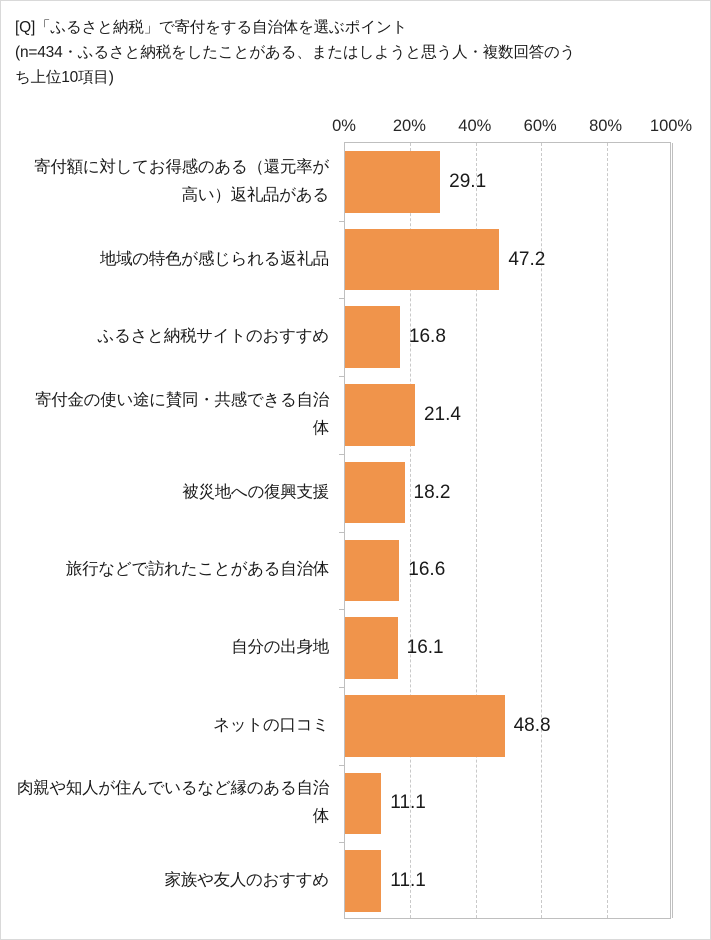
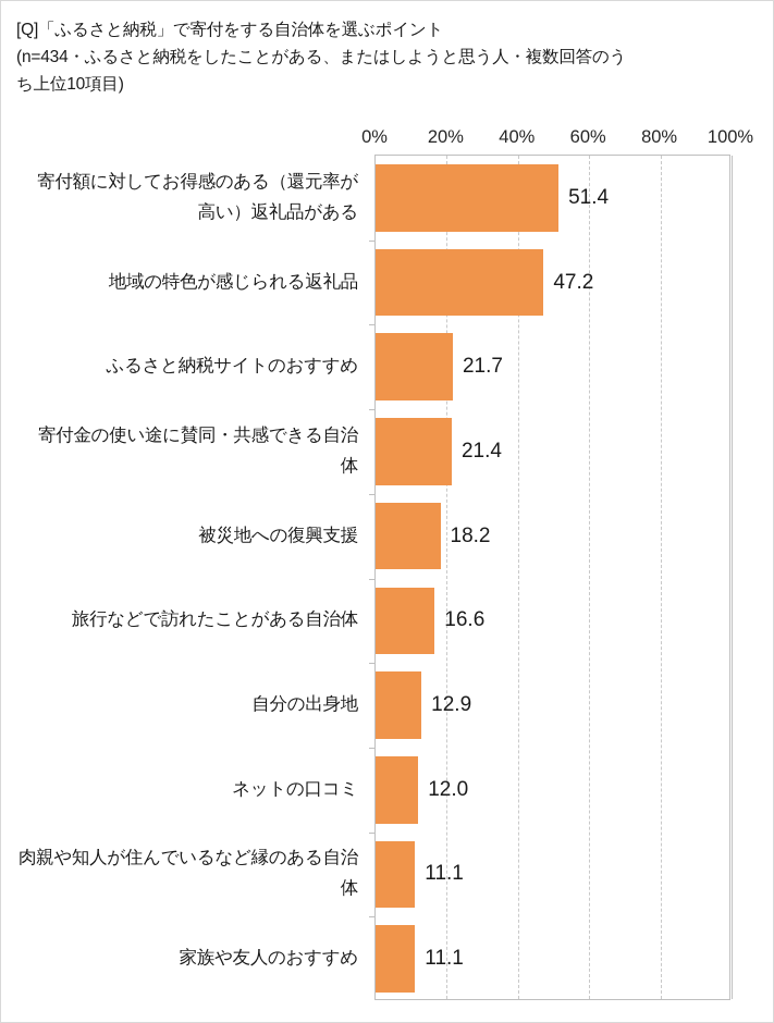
寄付額に対してお得感のある（還元率が高い）返礼品がある: 29.1 -> 51.4
ふるさと納税サイトのおすすめ: 16.8 -> 21.7
自分の出身地: 16.1 -> 12.9
ネットの口コミ: 48.8 -> 12.0
